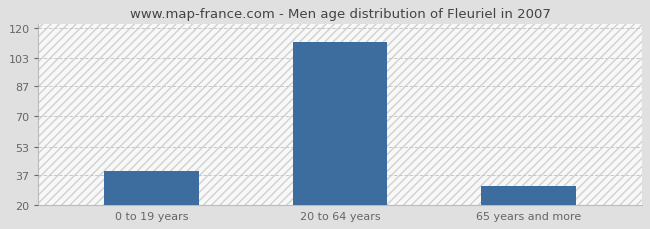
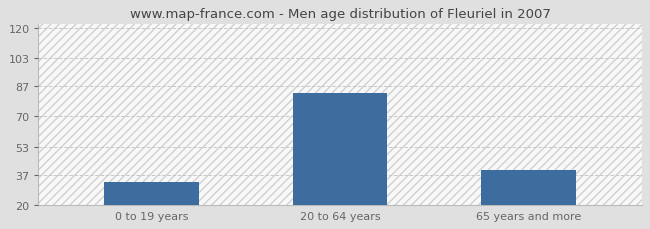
0 to 19 years: 39 -> 33
20 to 64 years: 112 -> 83
65 years and more: 31 -> 40
